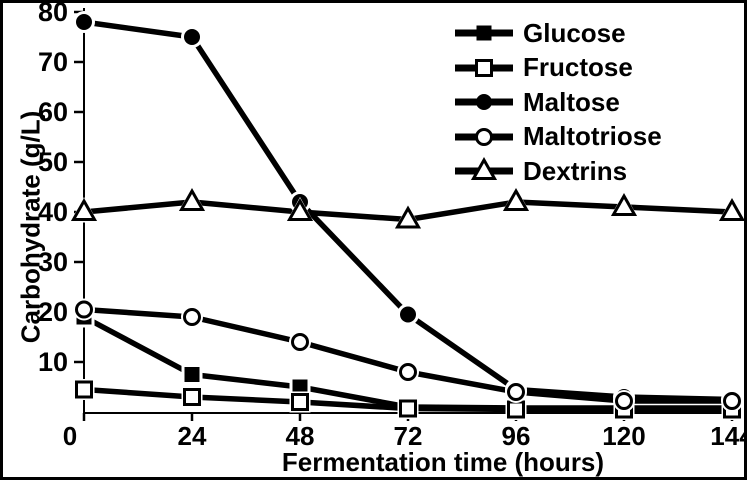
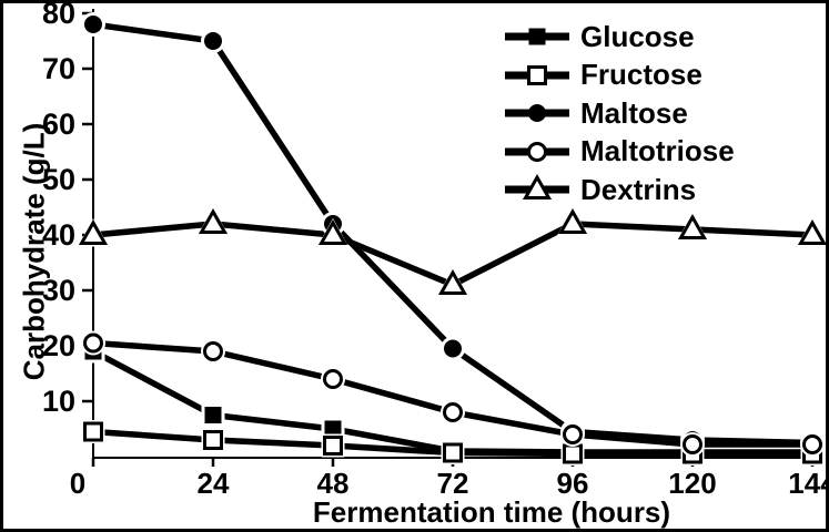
Dextrins/72: 38 -> 31
